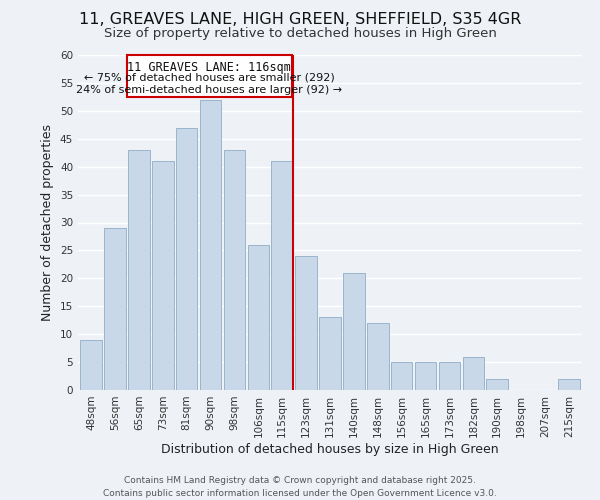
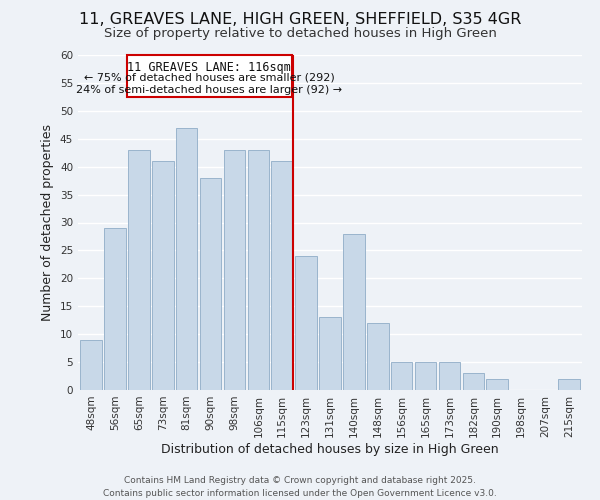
90sqm: 52 -> 38
106sqm: 26 -> 43
140sqm: 21 -> 28
182sqm: 6 -> 3
